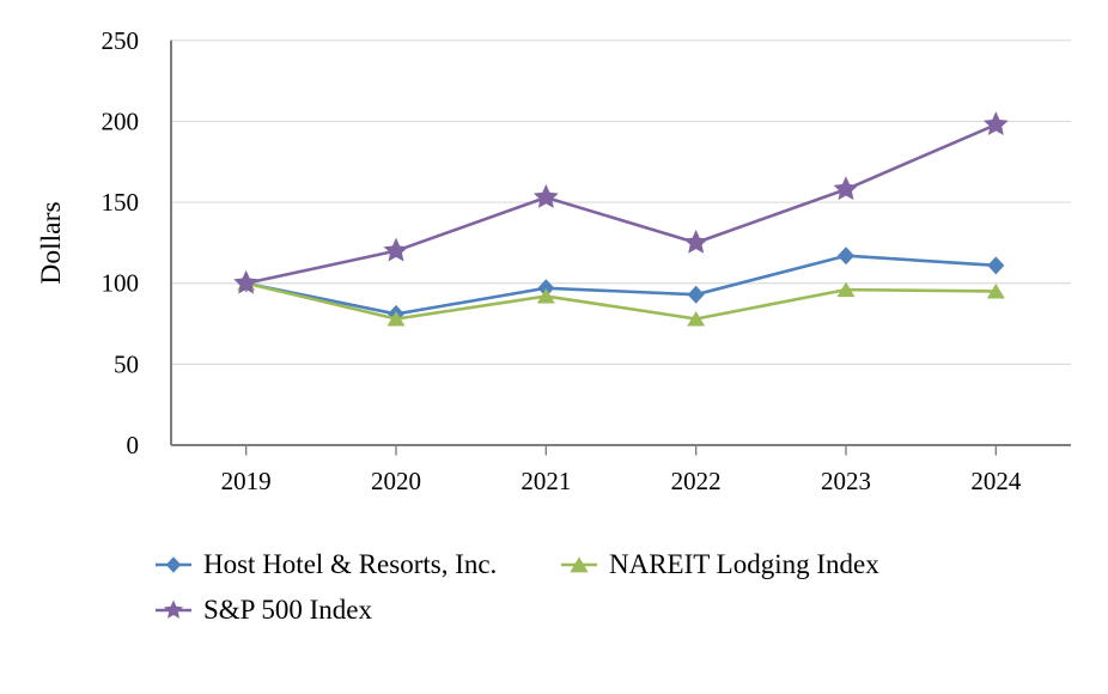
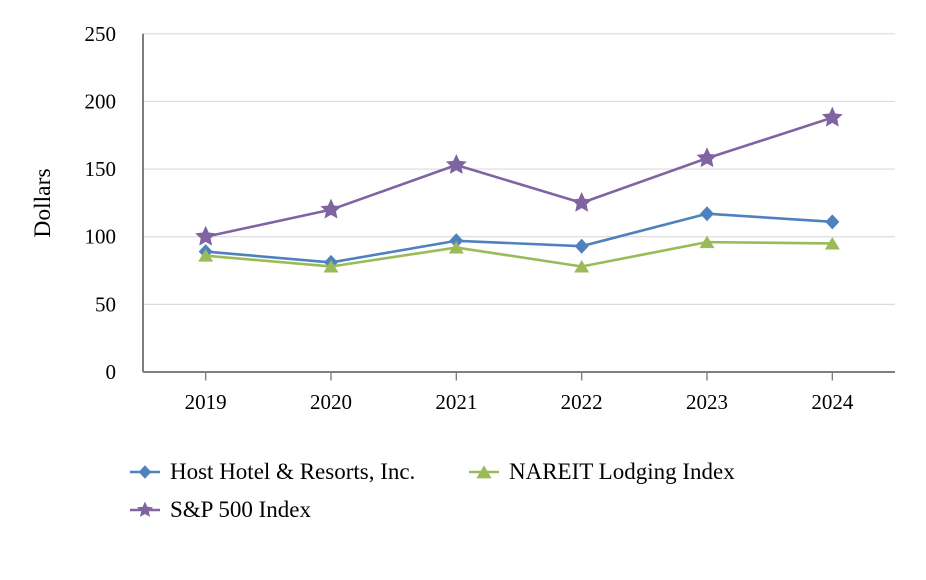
Host Hotel & Resorts, Inc./2019: 100 -> 89
NAREIT Lodging Index/2019: 100 -> 86
S&P 500 Index/2024: 198 -> 188
